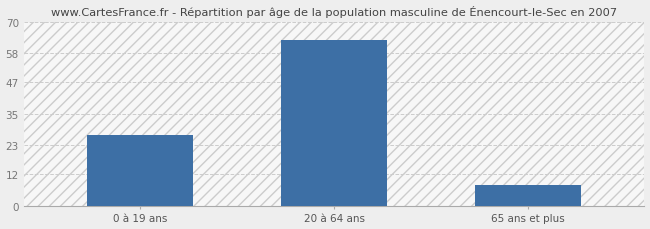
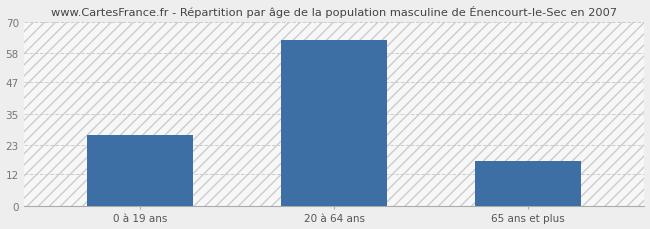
65 ans et plus: 8 -> 17
